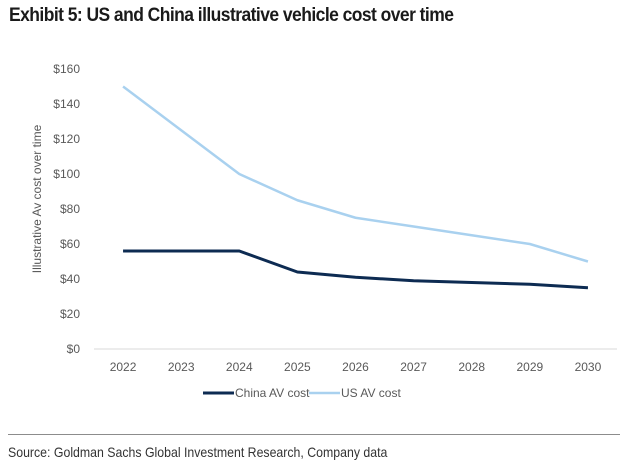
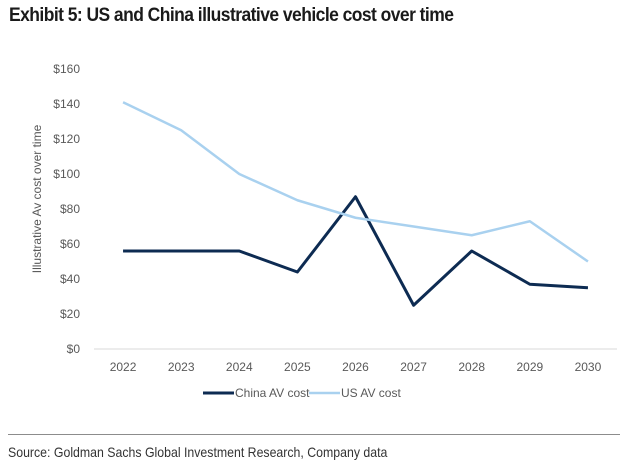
US AV cost/2022: $150 -> $141
China AV cost/2026: $41 -> $87
China AV cost/2027: $39 -> $25
China AV cost/2028: $38 -> $56
US AV cost/2029: $60 -> $73
